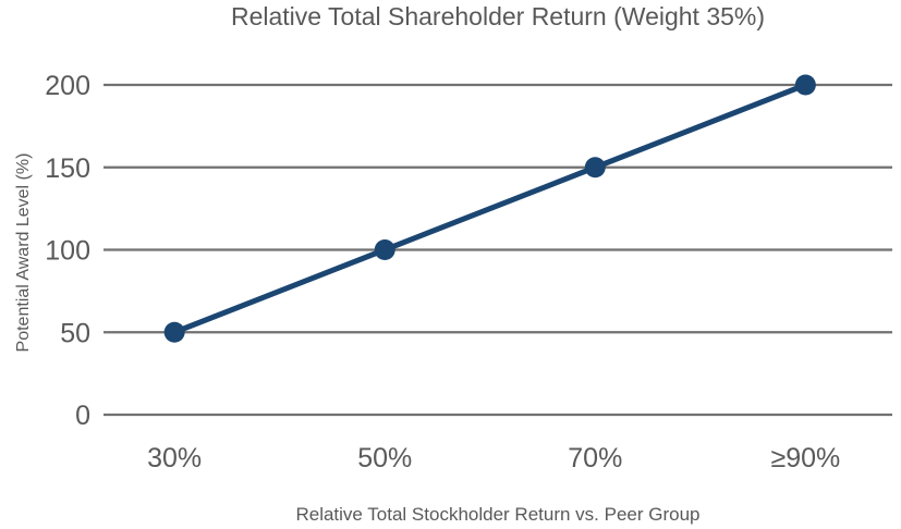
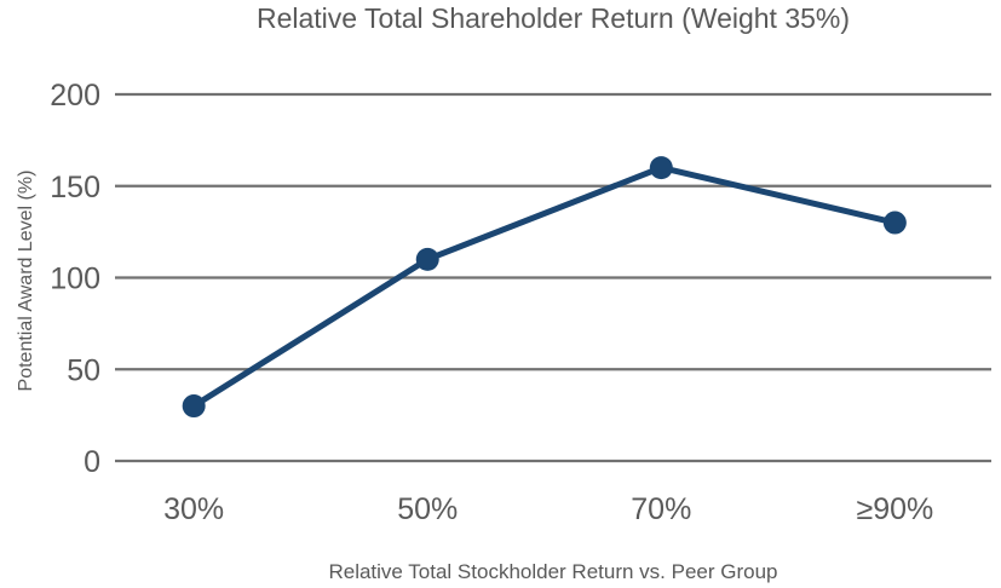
30%: 50 -> 30
50%: 100 -> 110
70%: 150 -> 160
≥90%: 200 -> 130
